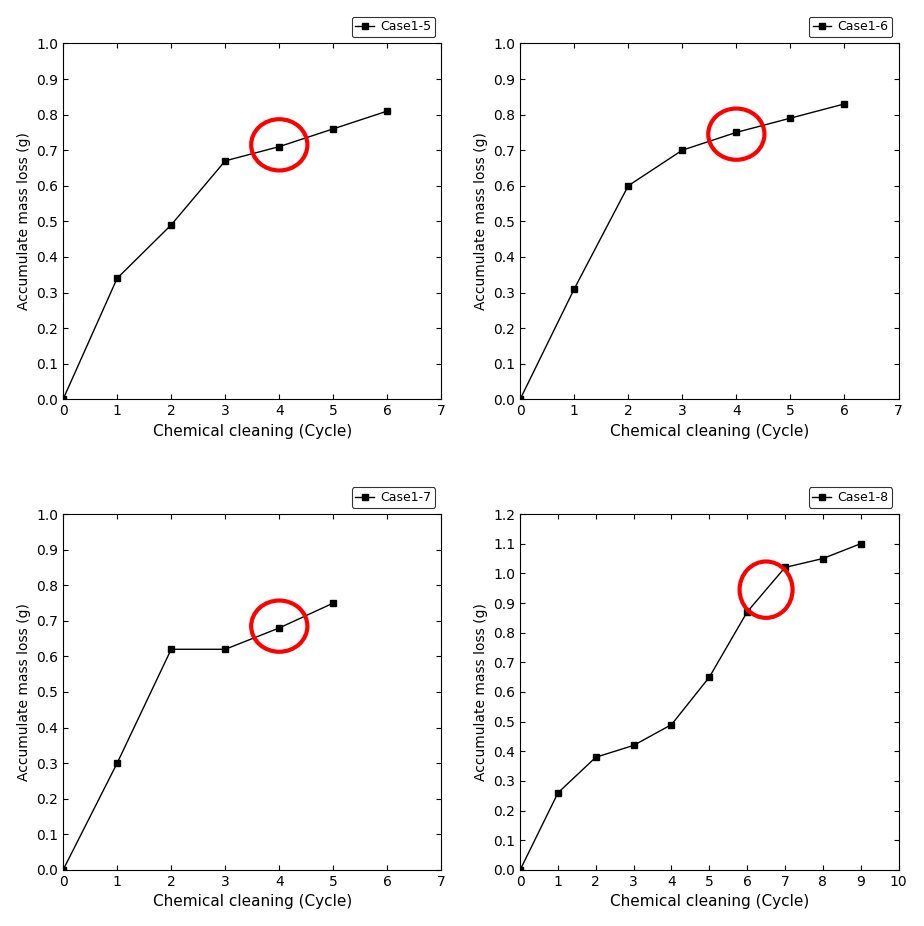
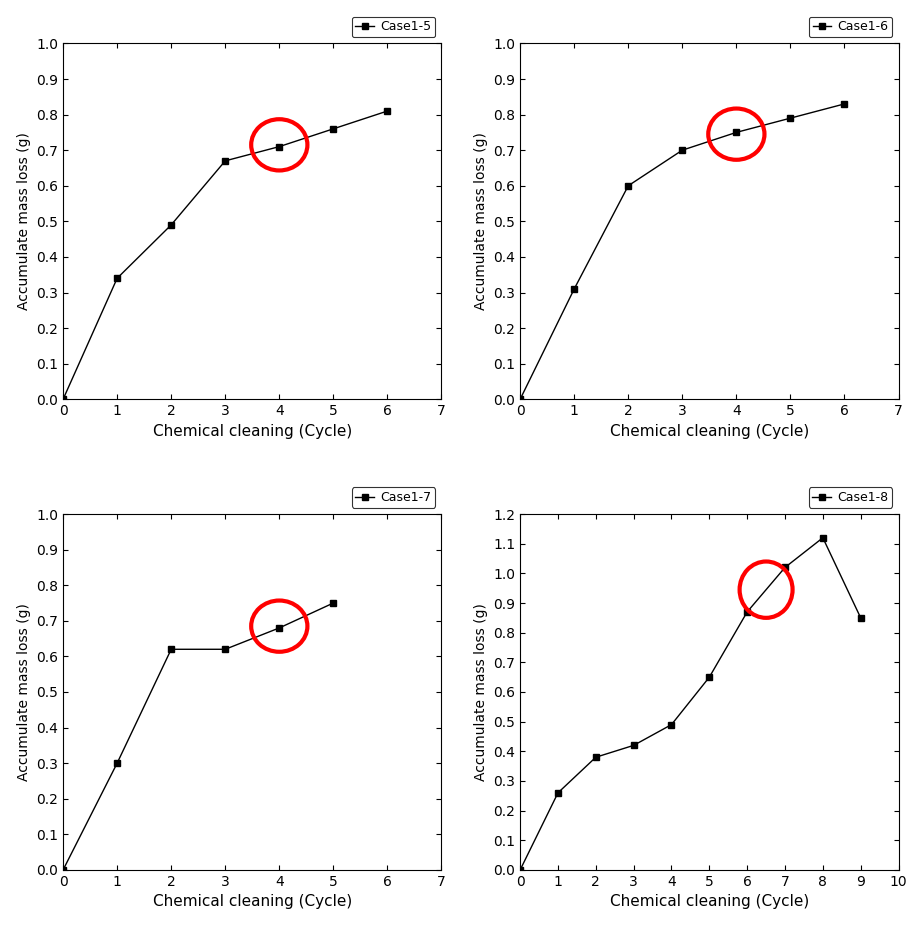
8: 1.05 -> 1.12
9: 1.10 -> 0.85
